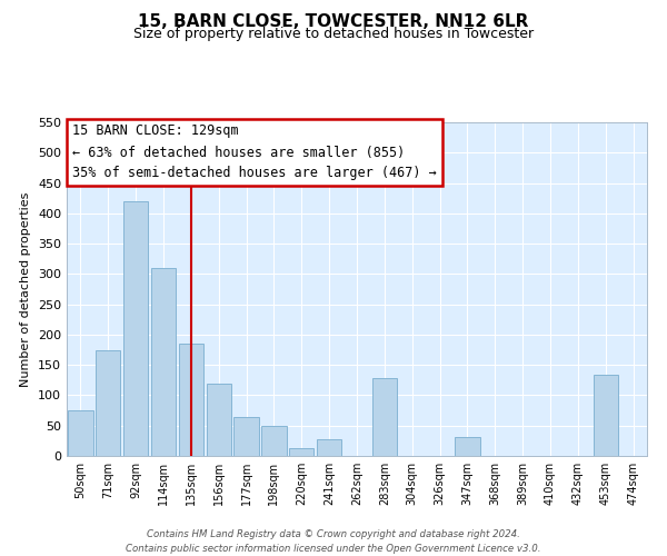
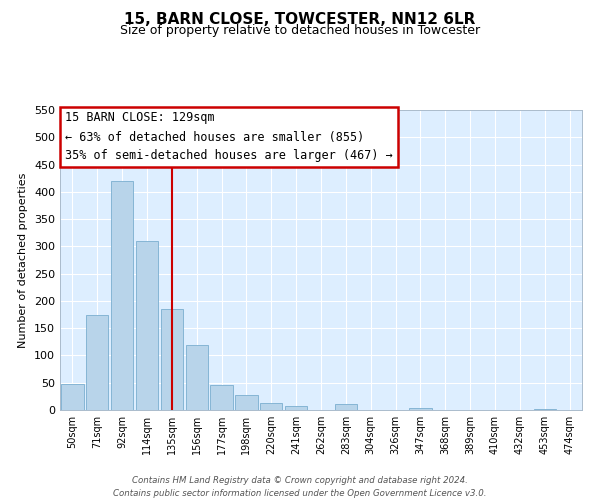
50sqm: 76 -> 47
177sqm: 64 -> 45
198sqm: 50 -> 27
241sqm: 28 -> 8
283sqm: 128 -> 11
347sqm: 32 -> 3
453sqm: 134 -> 1
